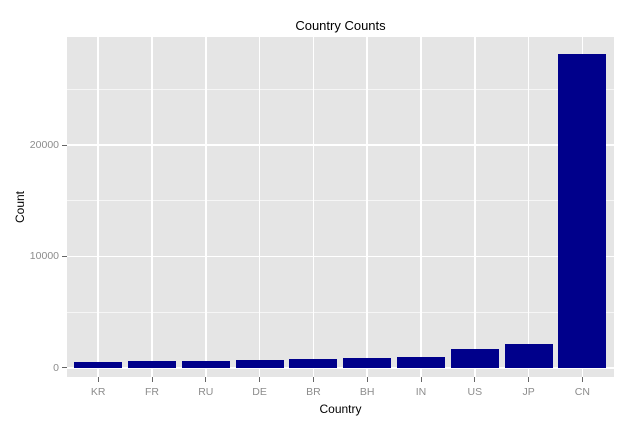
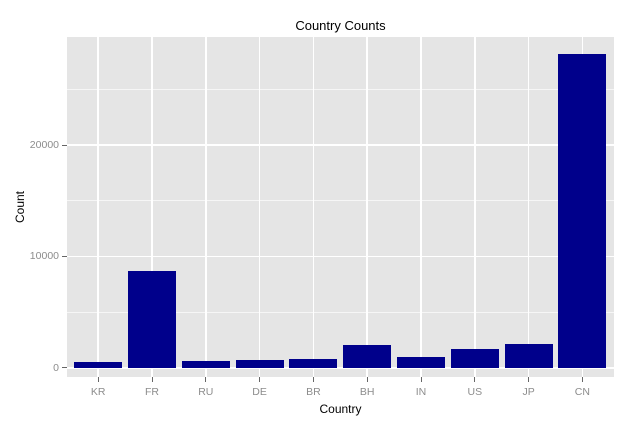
FR: 600 -> 8700
BH: 900 -> 2100
